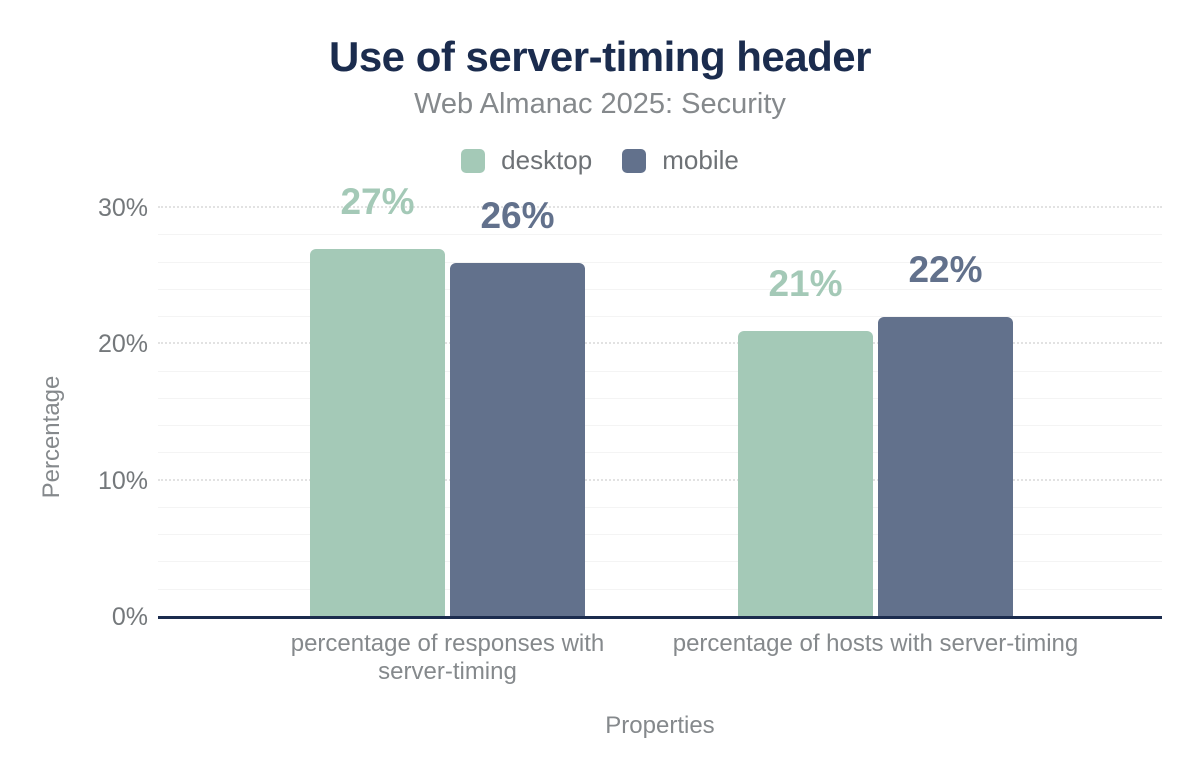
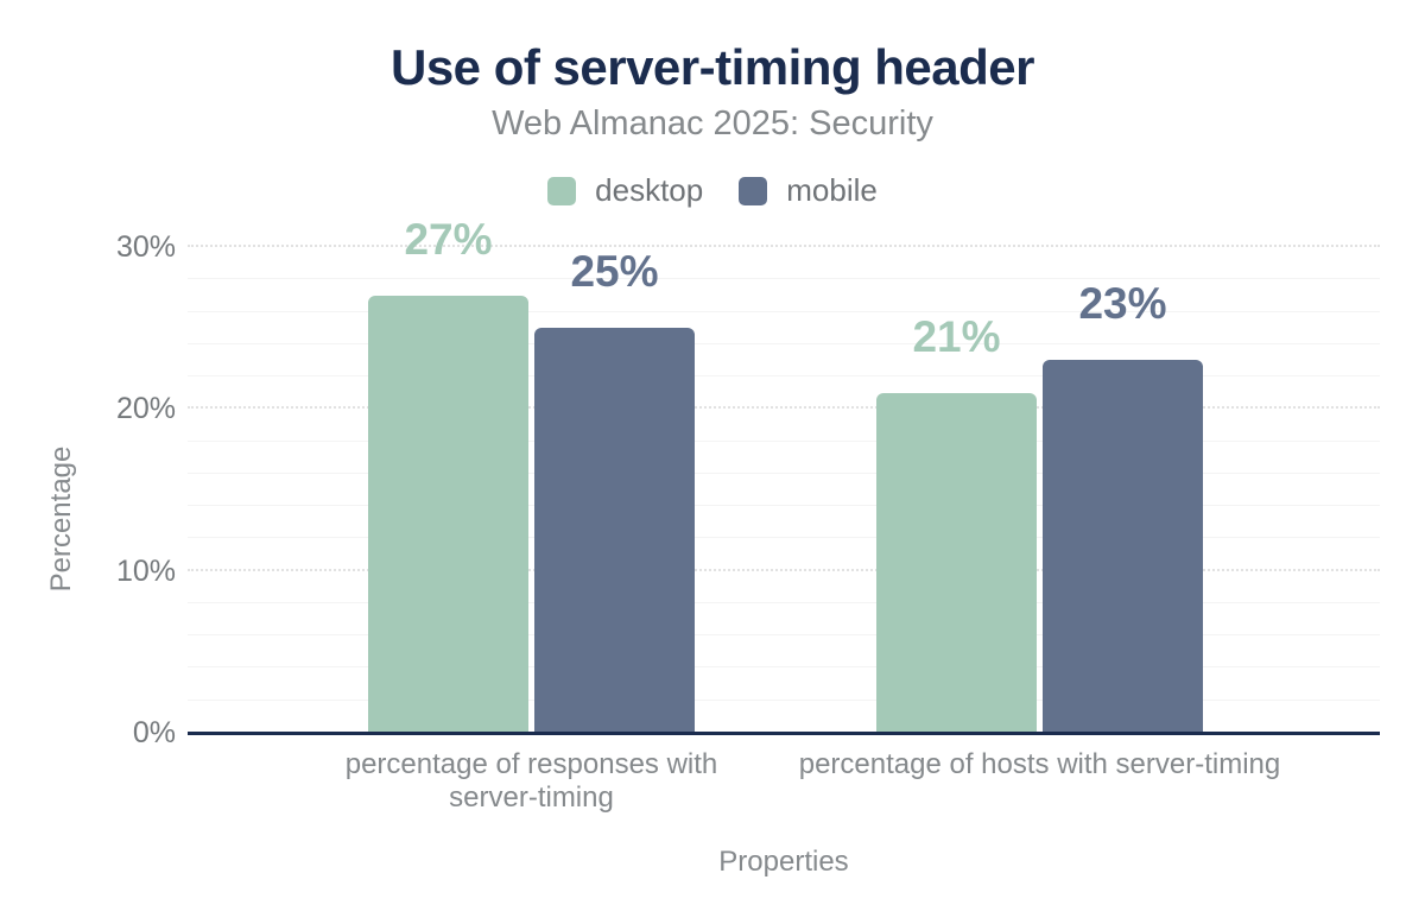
mobile/percentage of responses with server-timing: 26% -> 25%
mobile/percentage of hosts with server-timing: 22% -> 23%
